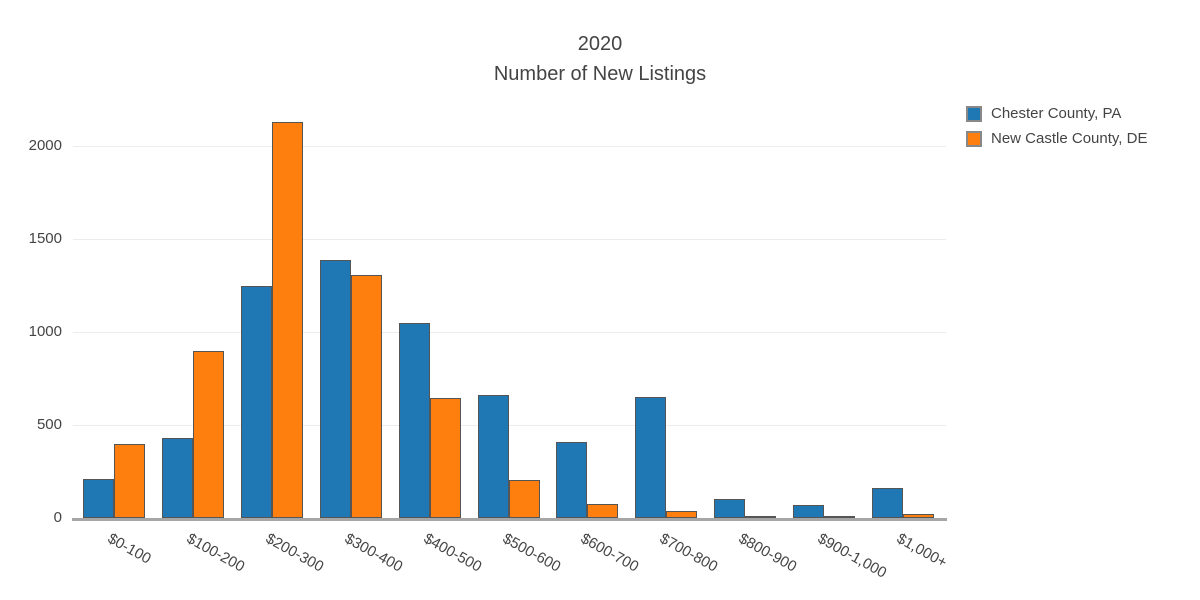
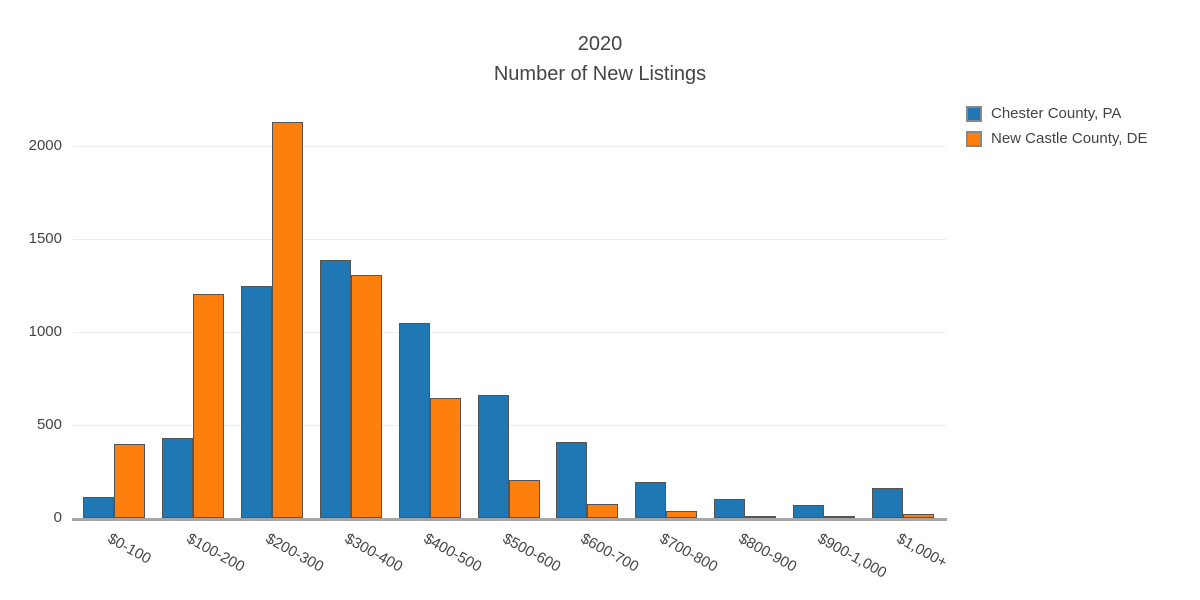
Chester County, PA/$0-100: 210 -> 120
New Castle County, DE/$100-200: 900 -> 1200
Chester County, PA/$700-800: 650 -> 200
